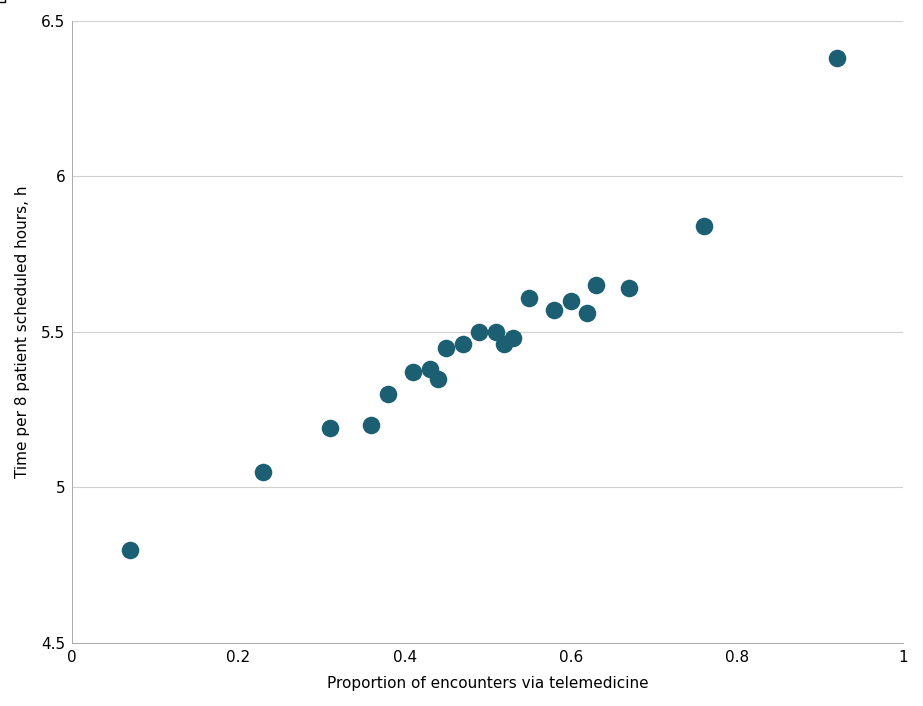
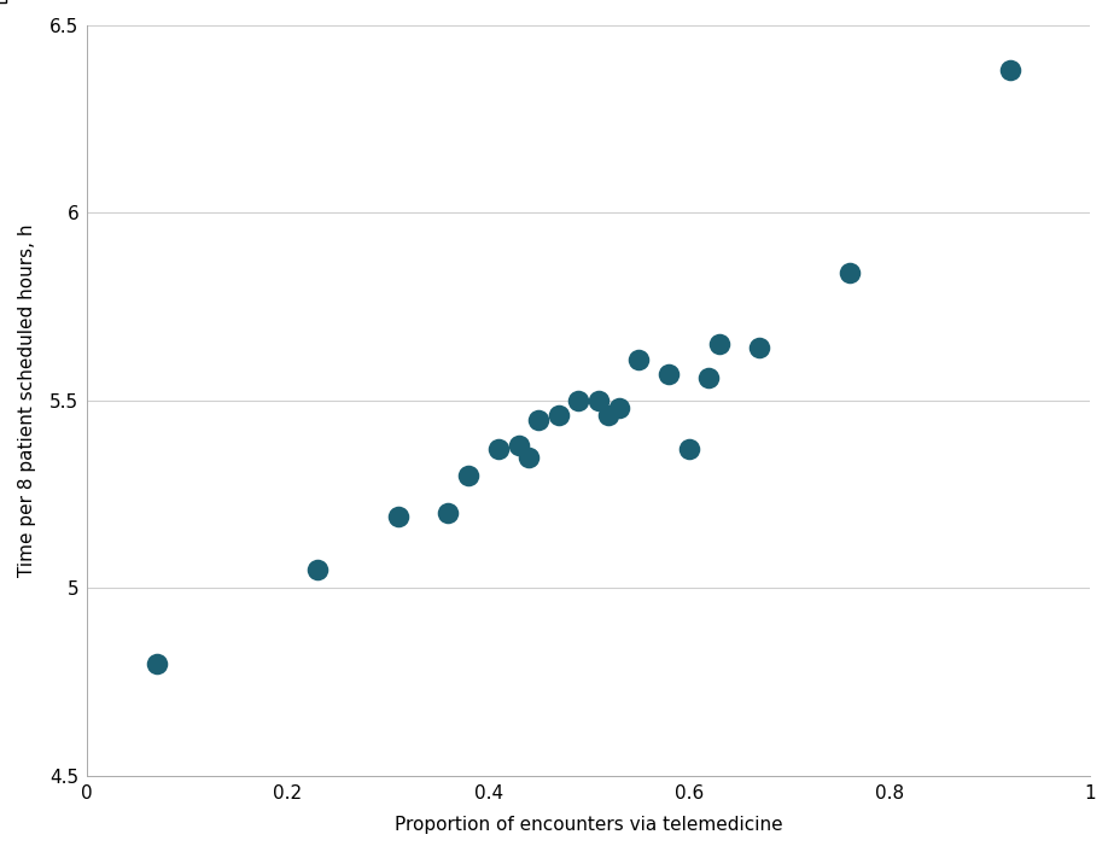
0.6: 5.60 -> 5.37
